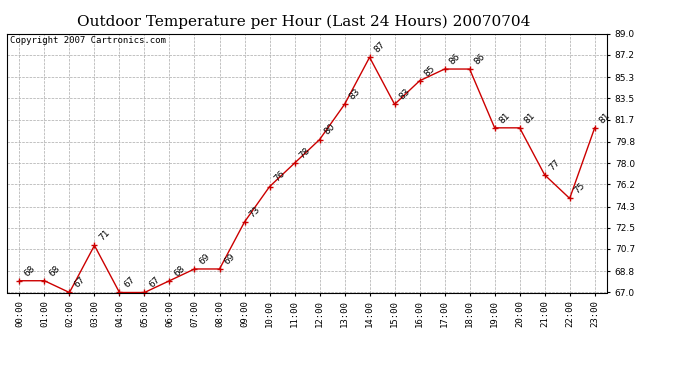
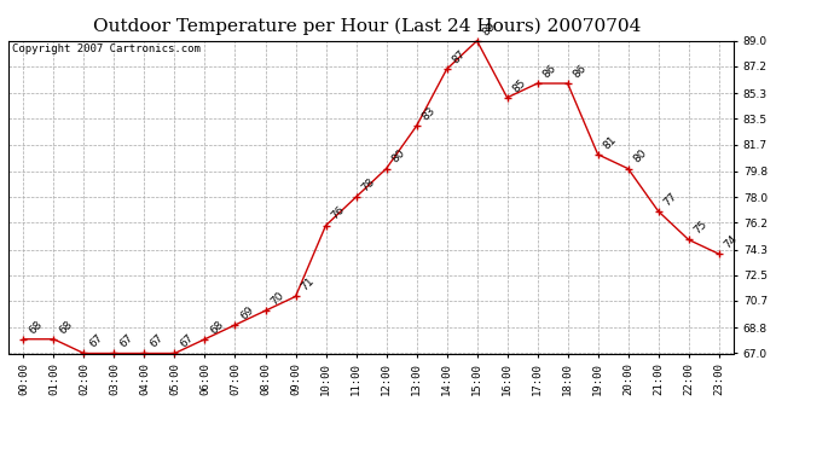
03:00: 71 -> 67
08:00: 69 -> 70
09:00: 73 -> 71
15:00: 83 -> 89
20:00: 81 -> 80
23:00: 81 -> 74
